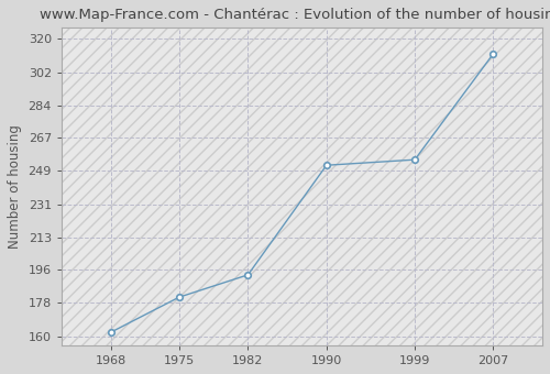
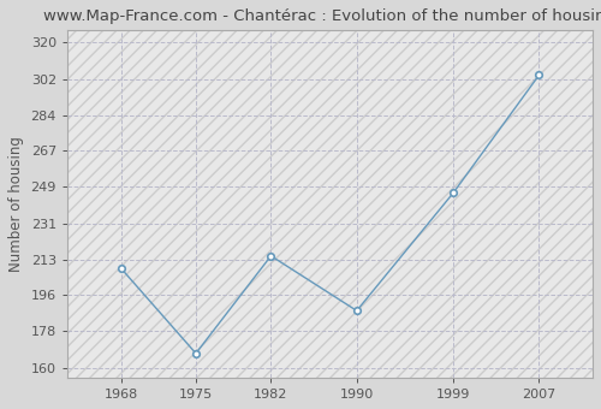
1968: 162 -> 209
1975: 181 -> 167
1982: 193 -> 215
1990: 252 -> 188
1999: 255 -> 246
2007: 312 -> 304
